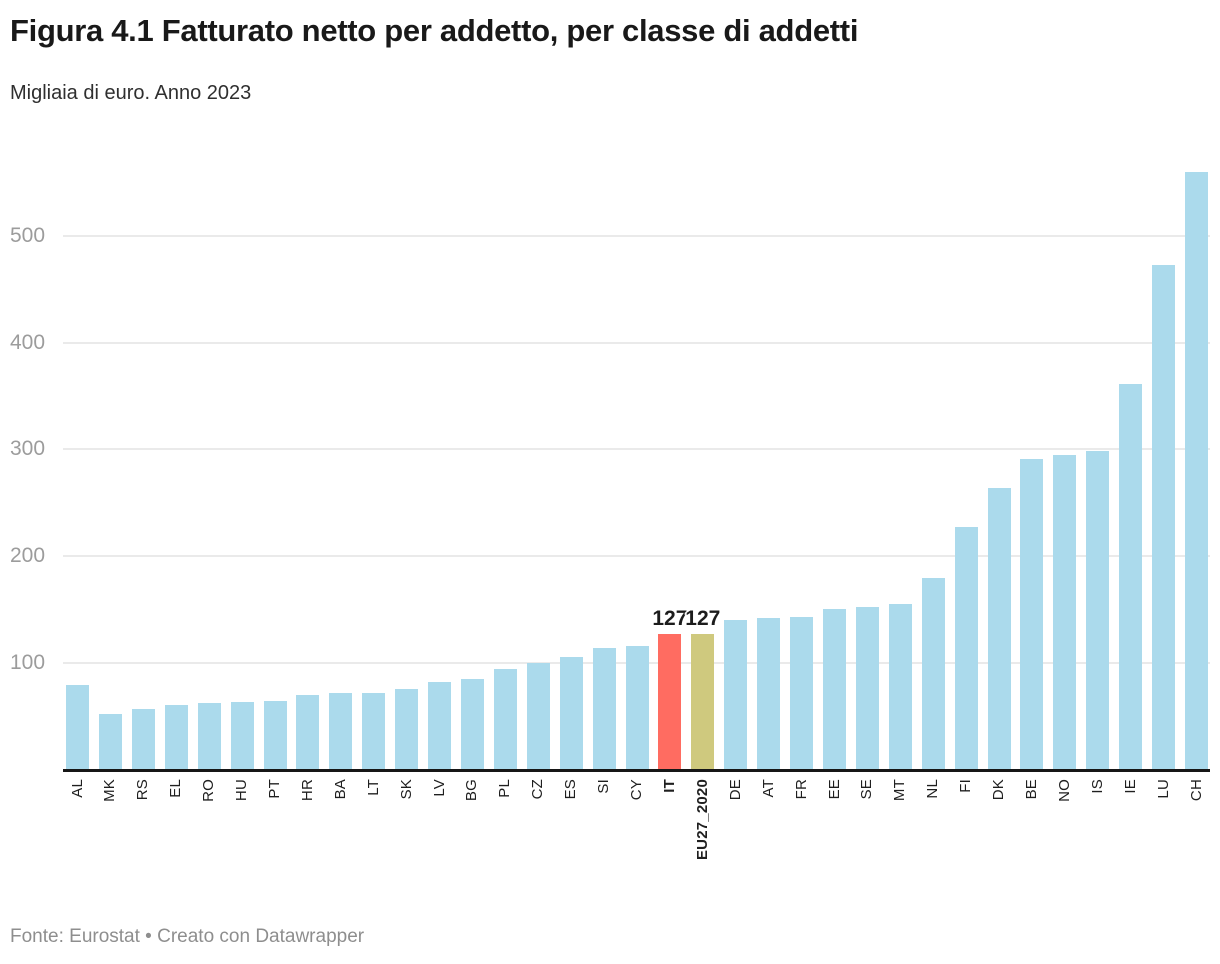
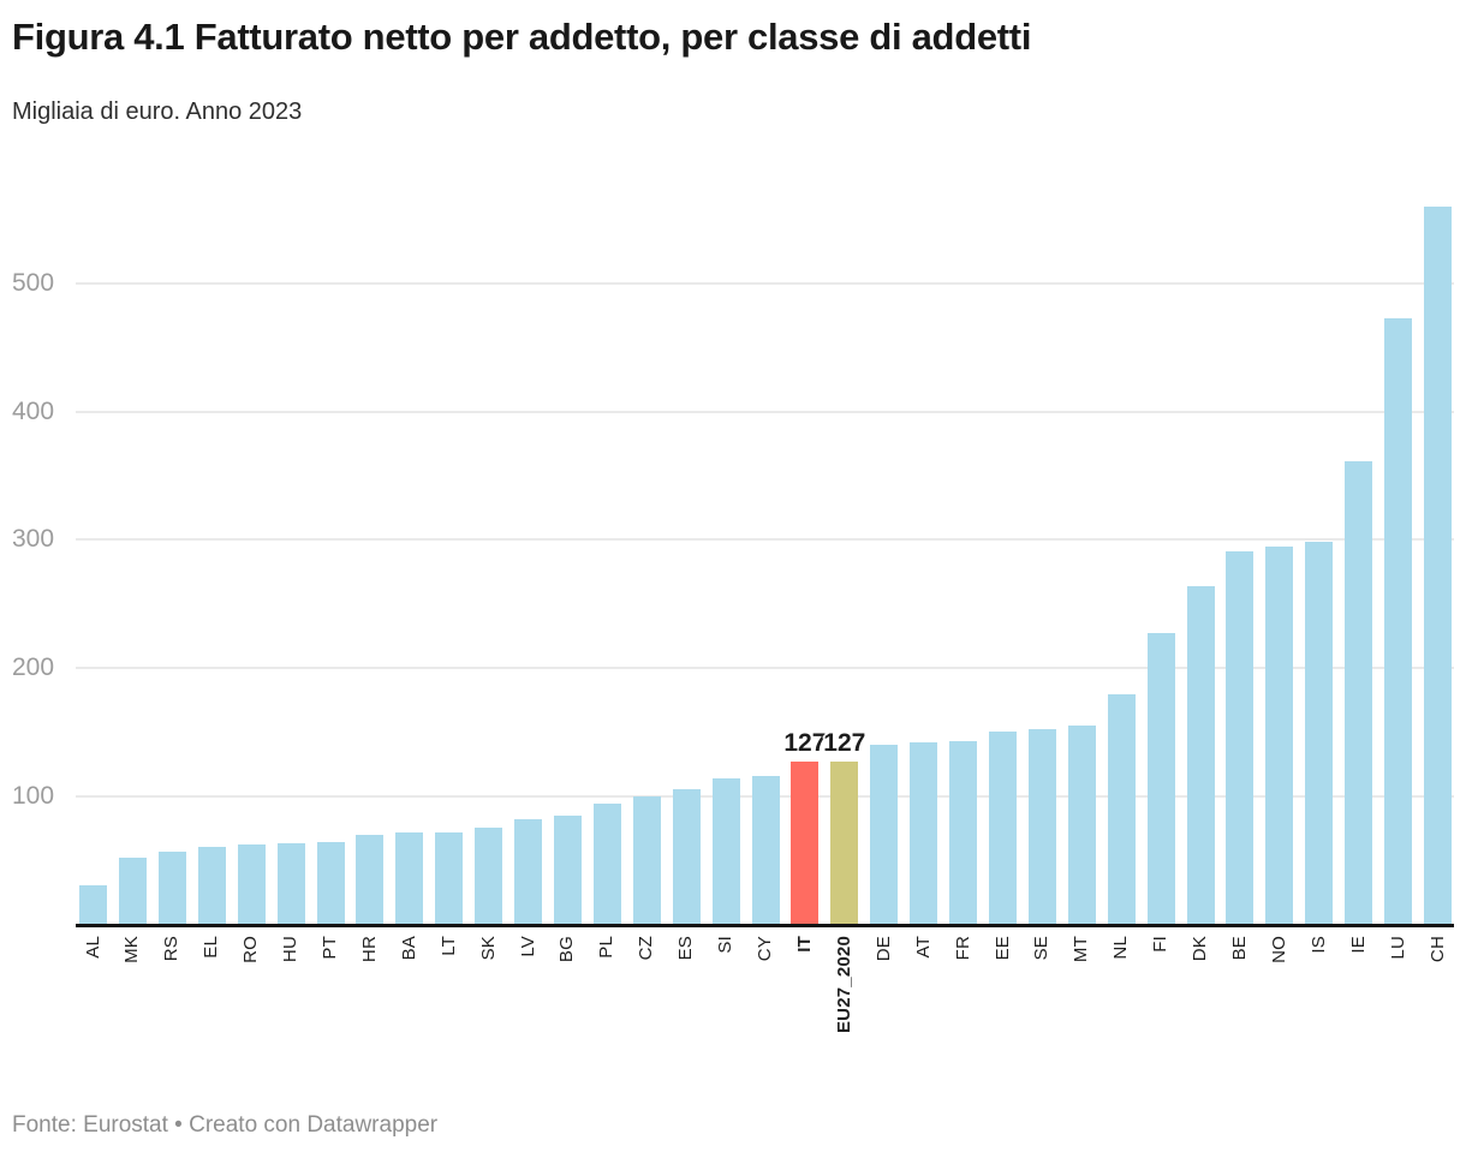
AL: 80 -> 31
